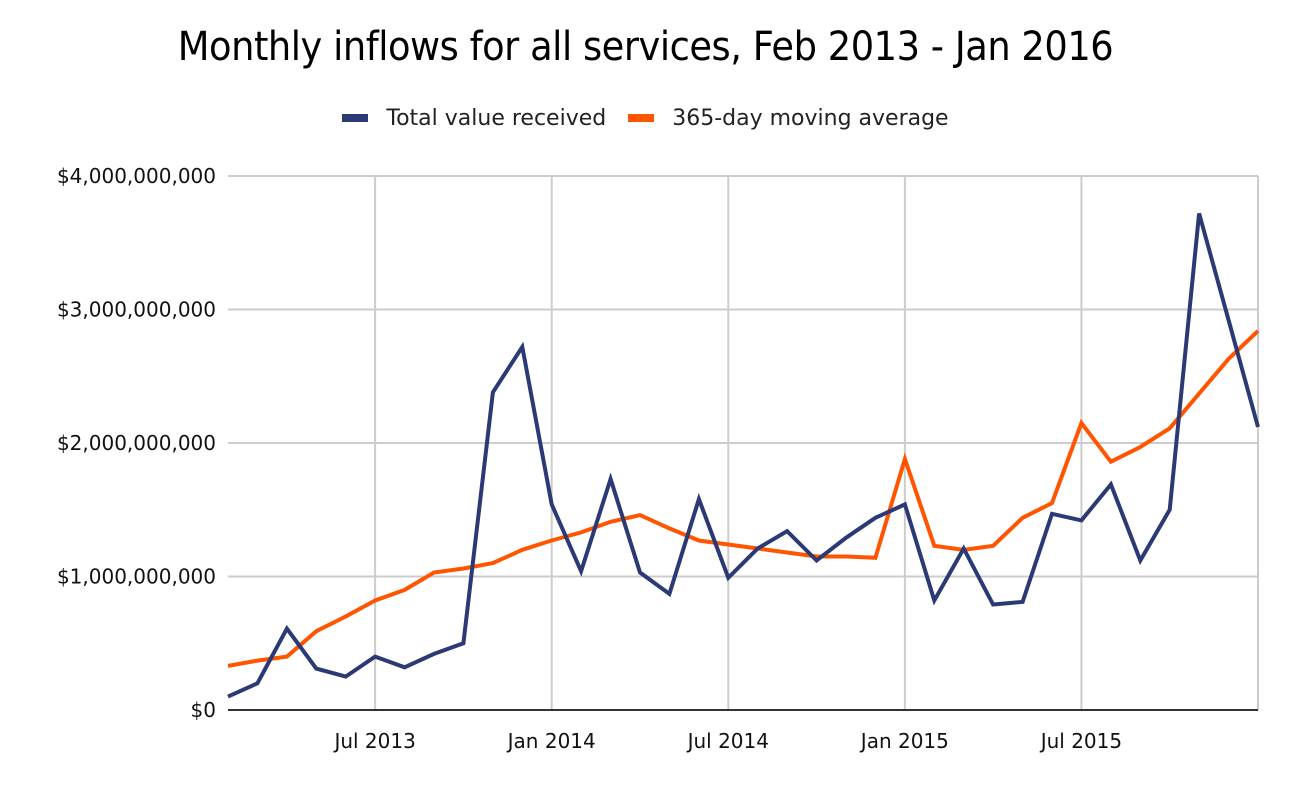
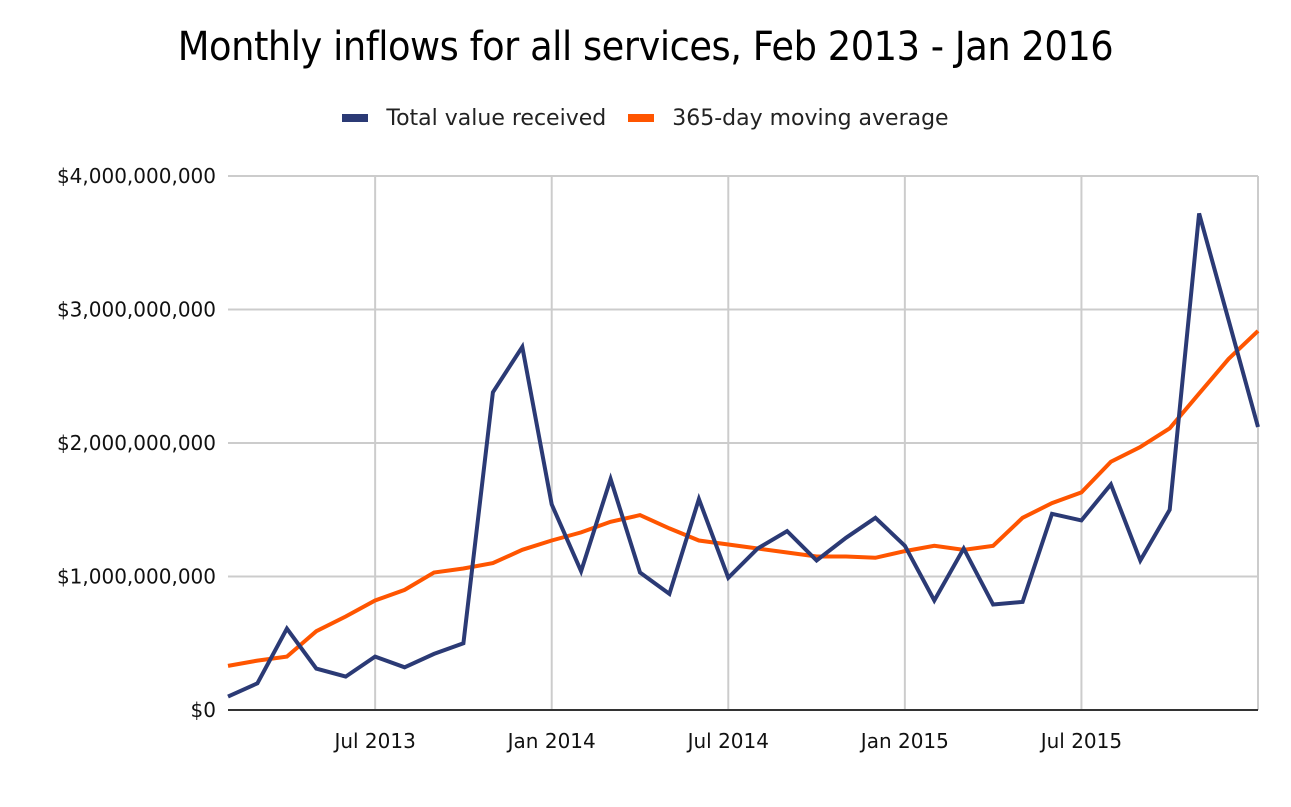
Total value received/Jan 2015: $1540000000 -> $1230000000
365-day moving average/Jan 2015: $1880000000 -> $1190000000
365-day moving average/Jul 2015: $2150000000 -> $1630000000
